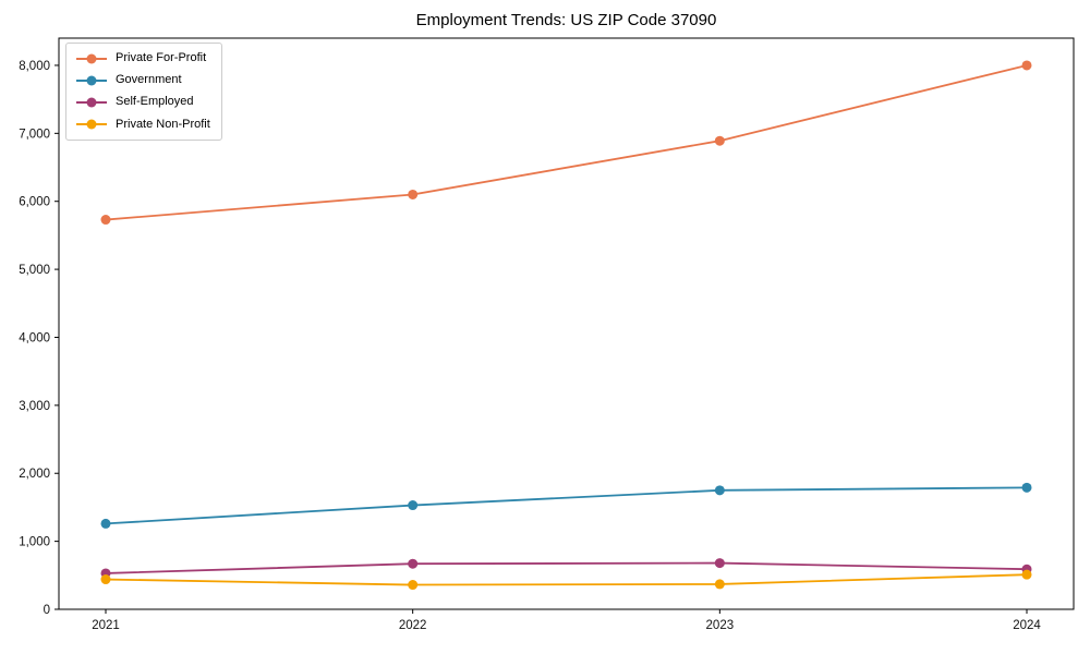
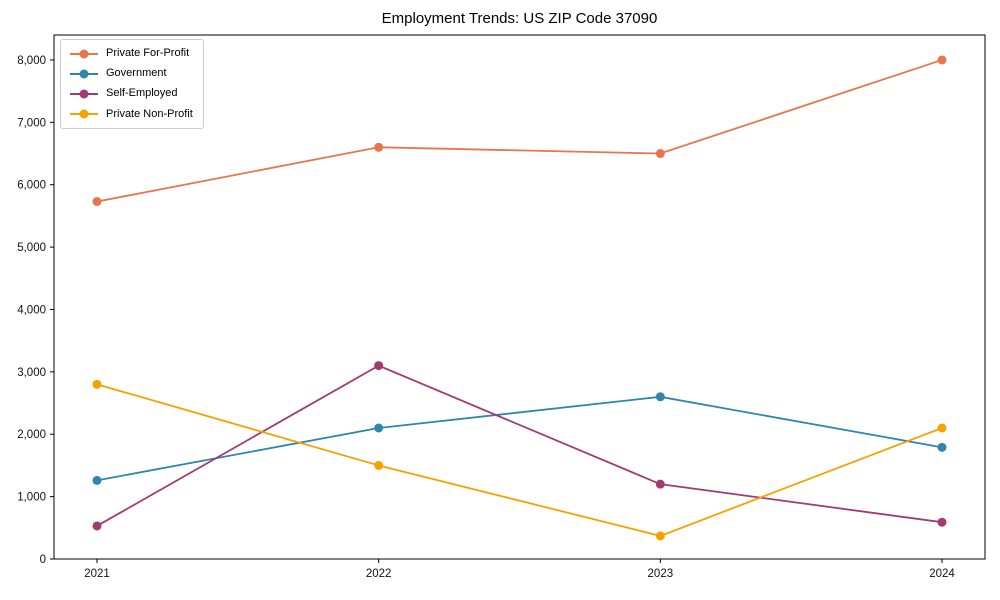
Private Non-Profit/2021: 400 -> 2800
Private For-Profit/2022: 6100 -> 6600
Government/2022: 1500 -> 2100
Self-Employed/2022: 700 -> 3100
Private Non-Profit/2022: 400 -> 1500
Private For-Profit/2023: 6900 -> 6500
Government/2023: 1800 -> 2600
Self-Employed/2023: 700 -> 1200
Private Non-Profit/2024: 500 -> 2100
